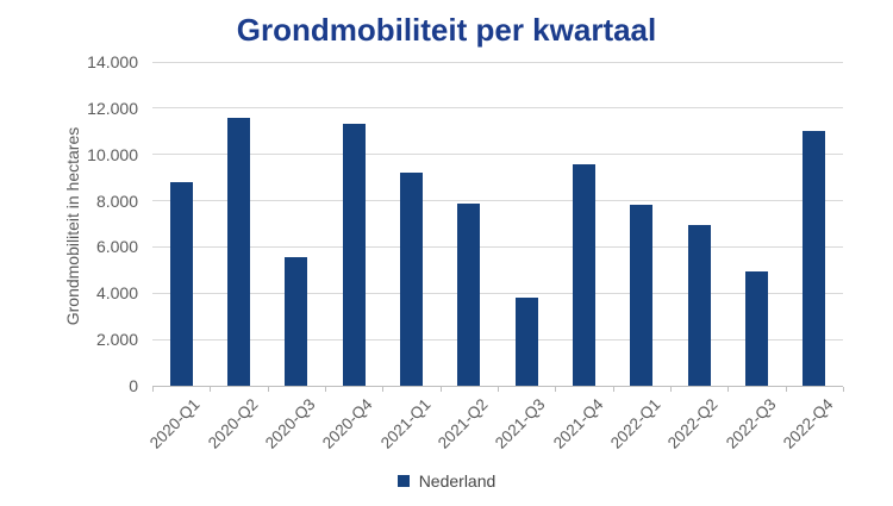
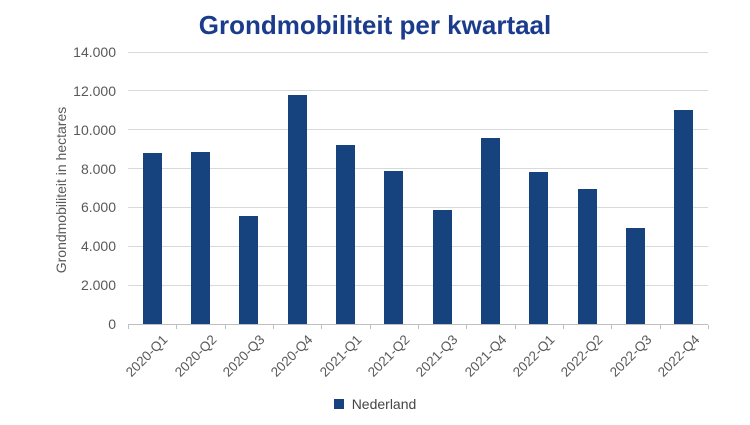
2020-Q2: 11600 -> 8800
2020-Q4: 11300 -> 11800
2021-Q3: 3800 -> 5800
